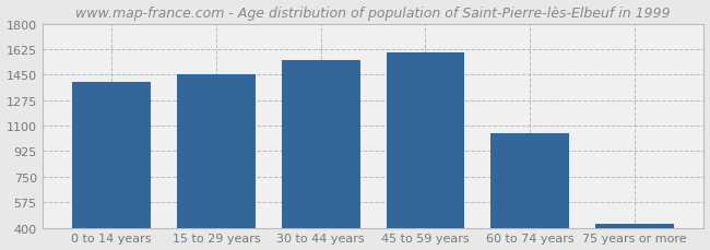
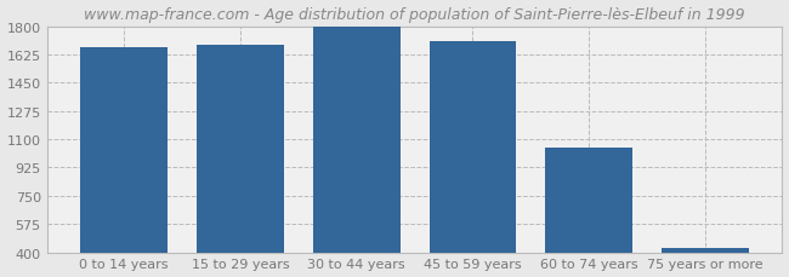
0 to 14 years: 1400 -> 1670
15 to 29 years: 1450 -> 1680
30 to 44 years: 1550 -> 1800
45 to 59 years: 1600 -> 1710
